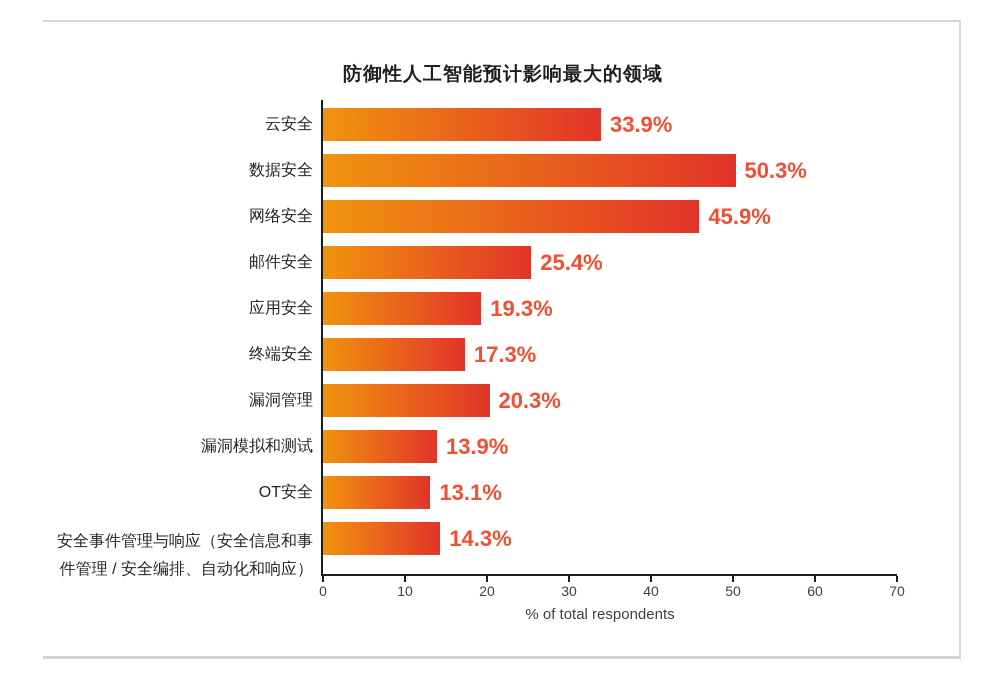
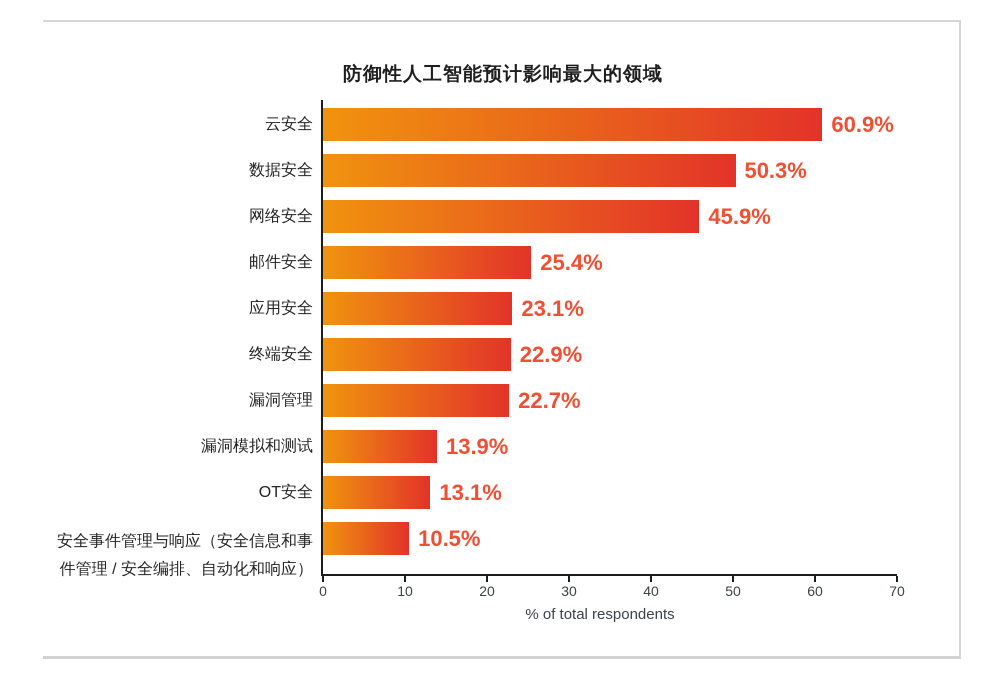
云安全: 33.9% -> 60.9%
应用安全: 19.3% -> 23.1%
终端安全: 17.3% -> 22.9%
漏洞管理: 20.3% -> 22.7%
安全事件管理与响应（安全信息和事 件管理 / 安全编排、自动化和响应）: 14.3% -> 10.5%
